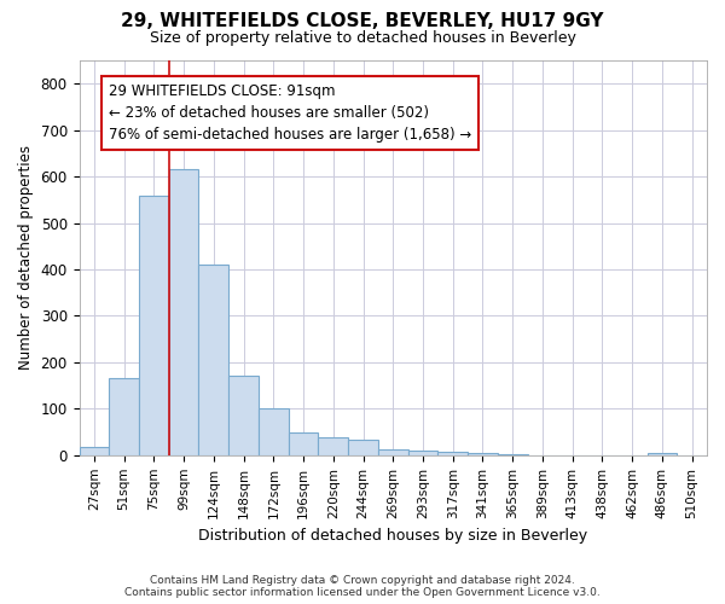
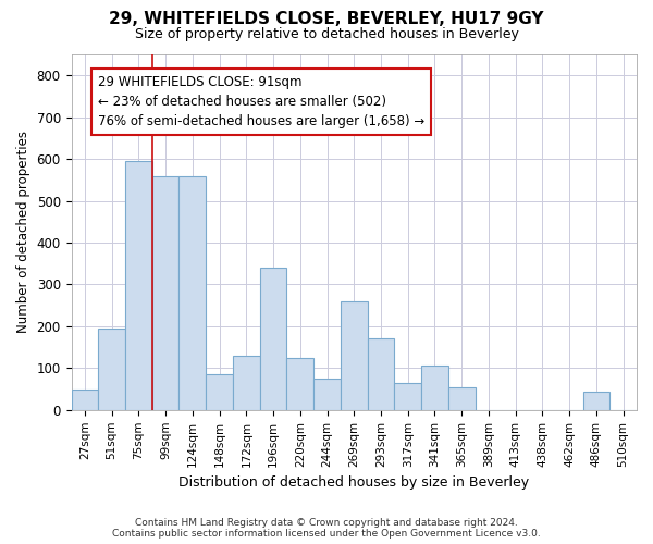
27sqm: 18 -> 50
51sqm: 165 -> 195
75sqm: 560 -> 595
99sqm: 615 -> 560
124sqm: 410 -> 560
148sqm: 170 -> 85
172sqm: 100 -> 130
196sqm: 50 -> 340
220sqm: 38 -> 125
244sqm: 33 -> 75
269sqm: 12 -> 260
293sqm: 10 -> 170
317sqm: 7 -> 65
341sqm: 4 -> 105
365sqm: 2 -> 55
486sqm: 5 -> 45
